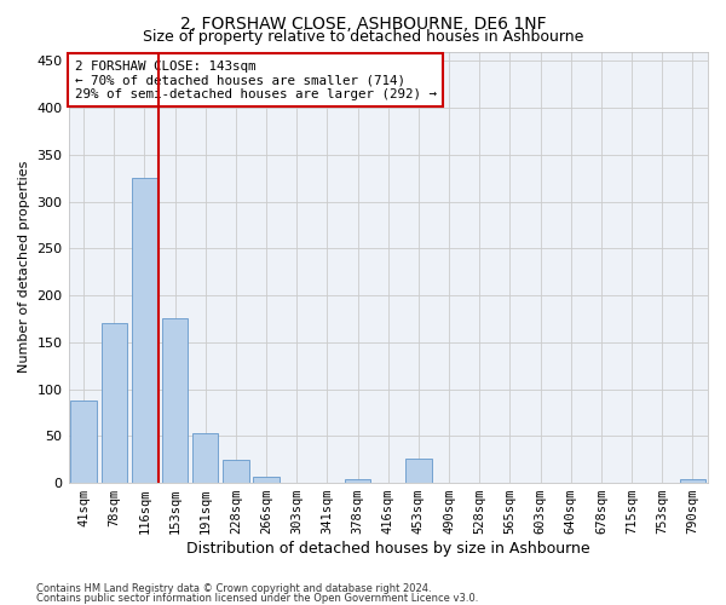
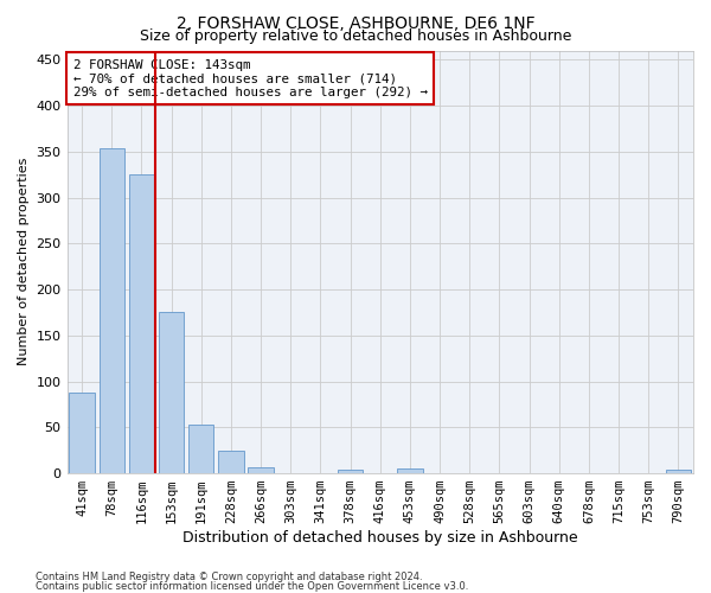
78sqm: 170 -> 353
453sqm: 26 -> 5
